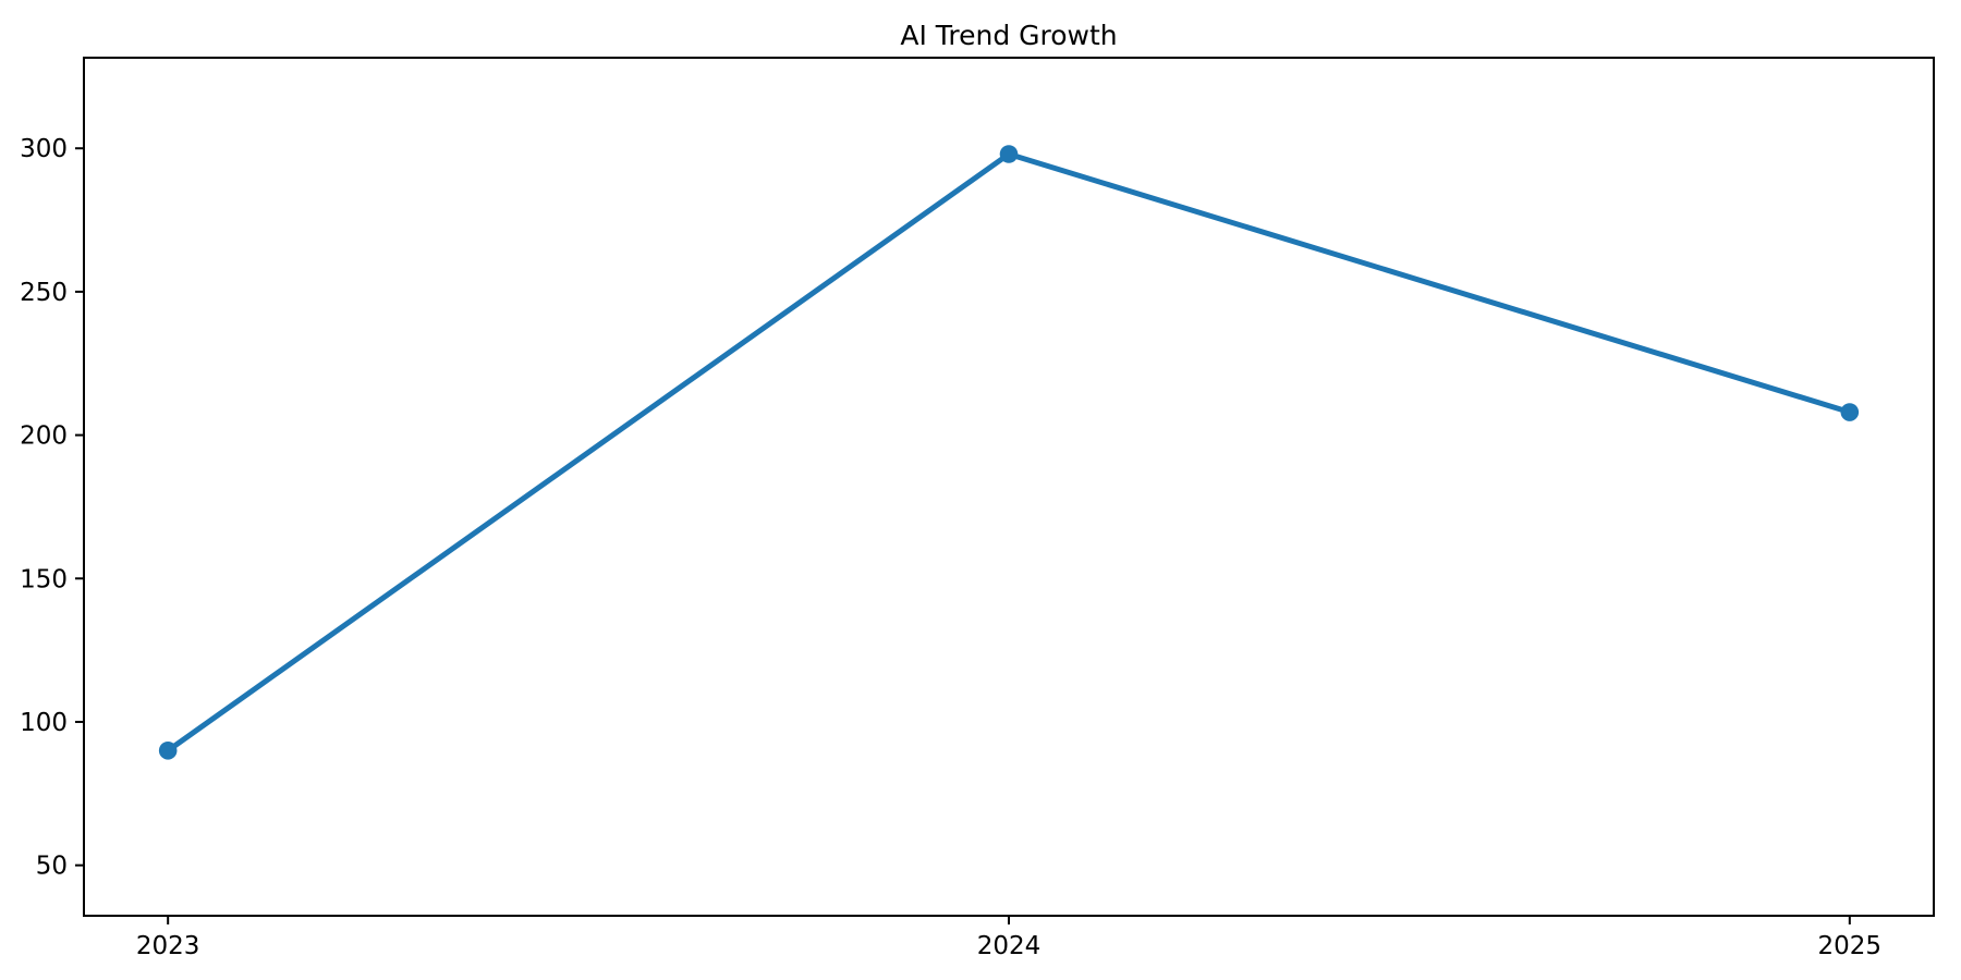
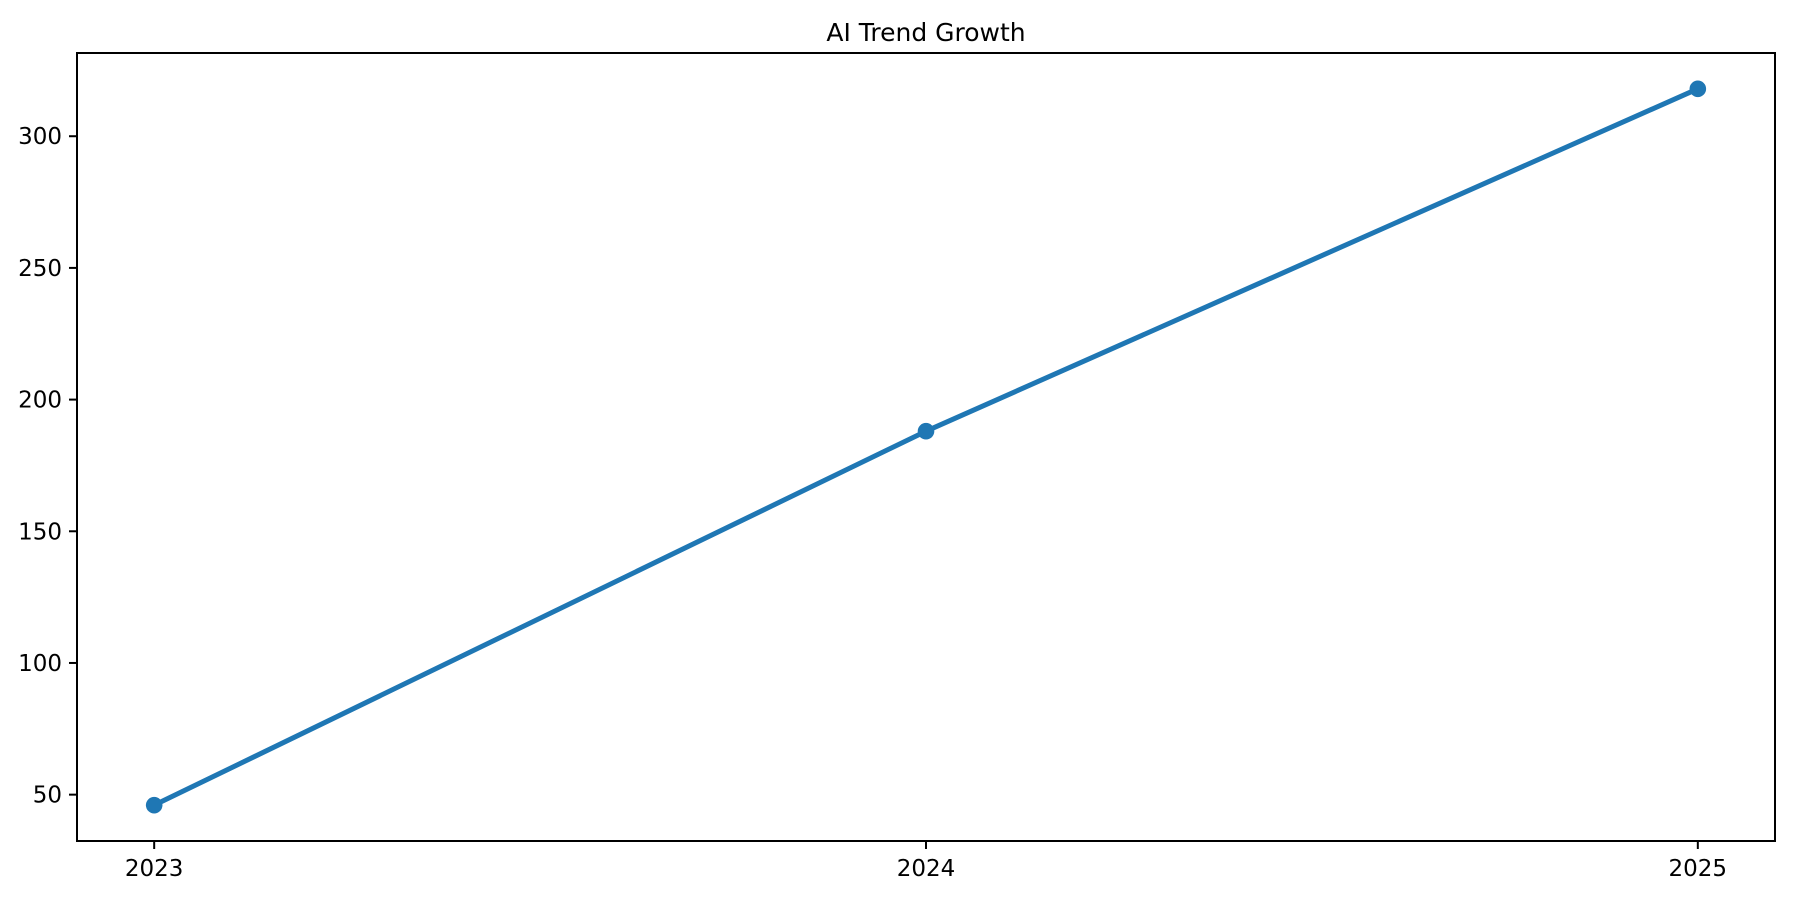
2023: 90 -> 46
2024: 298 -> 188
2025: 208 -> 318
